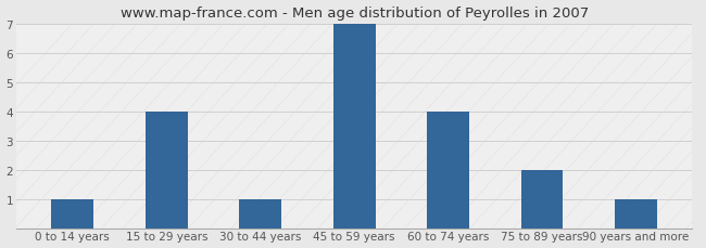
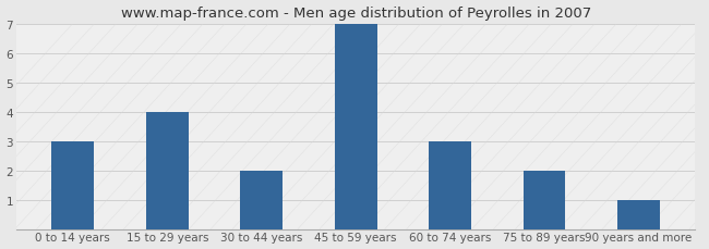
0 to 14 years: 1 -> 3
30 to 44 years: 1 -> 2
60 to 74 years: 4 -> 3
